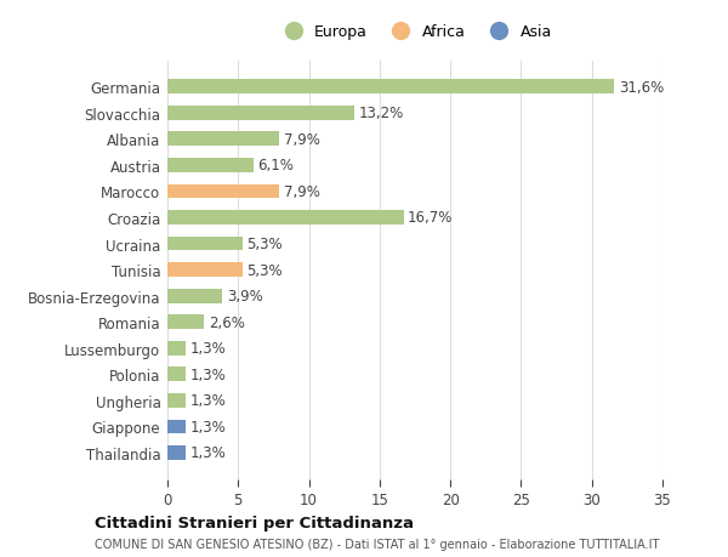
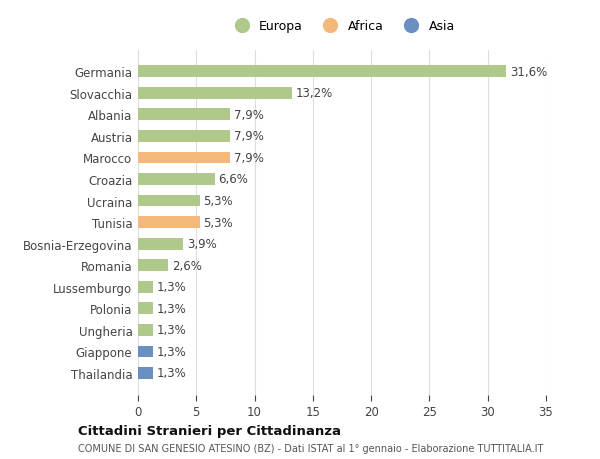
Austria: 6,1% -> 7,9%
Croazia: 16,7% -> 6,6%
